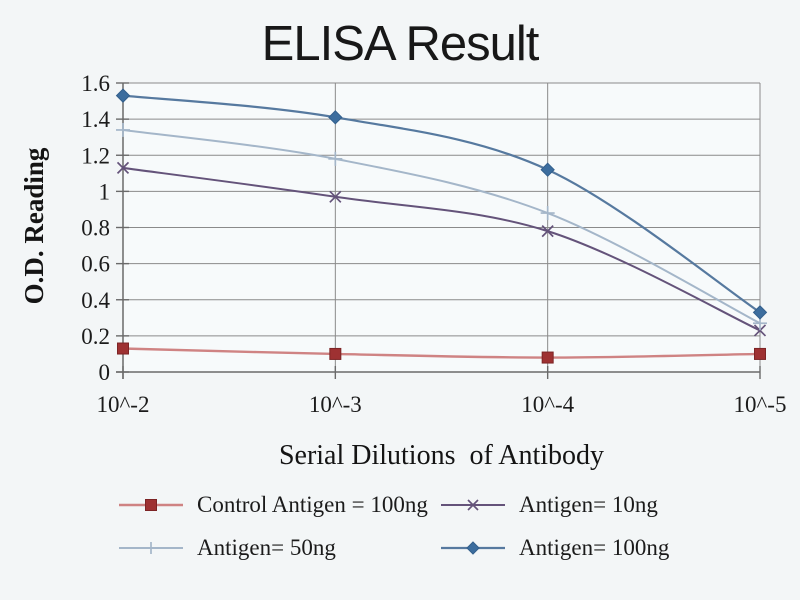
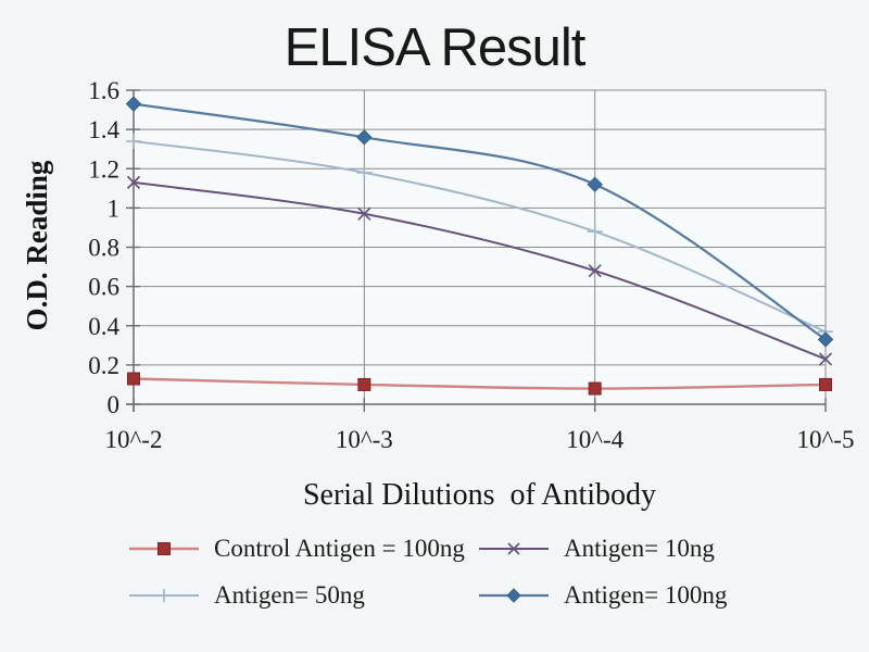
Antigen= 100ng/10^-3: 1.41 -> 1.36
Antigen= 10ng/10^-4: 0.78 -> 0.68
Antigen= 50ng/10^-5: 0.27 -> 0.37
